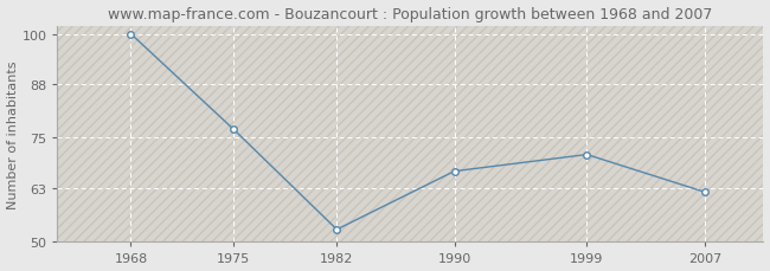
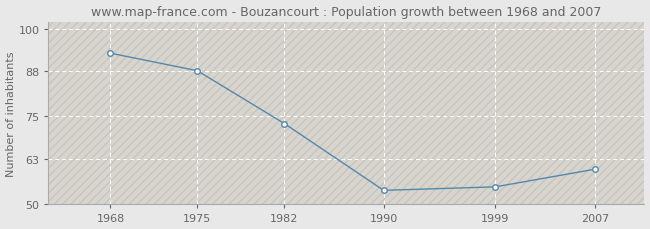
1968: 100 -> 93
1975: 77 -> 88
1982: 53 -> 73
1990: 67 -> 54
1999: 71 -> 55
2007: 62 -> 60
